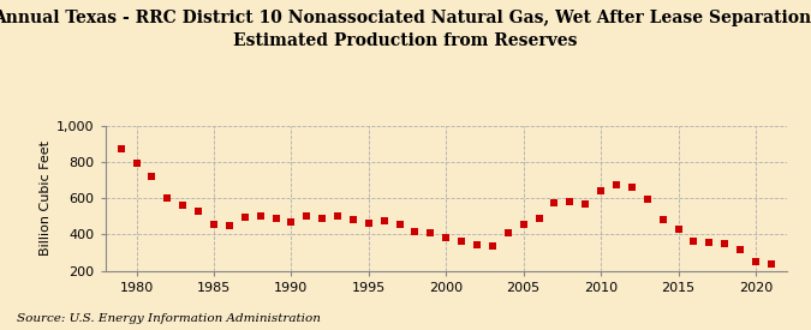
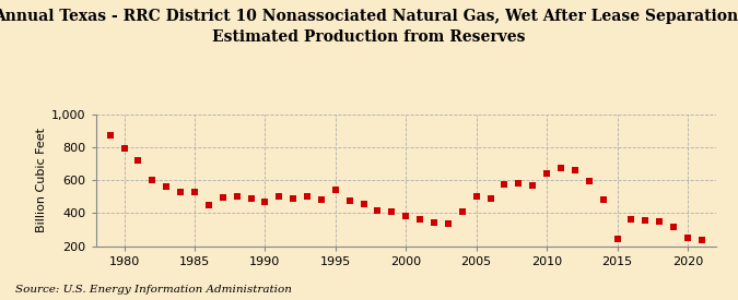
1985: 460 -> 530
1995: 460 -> 540
2005: 460 -> 500
2015: 430 -> 240
